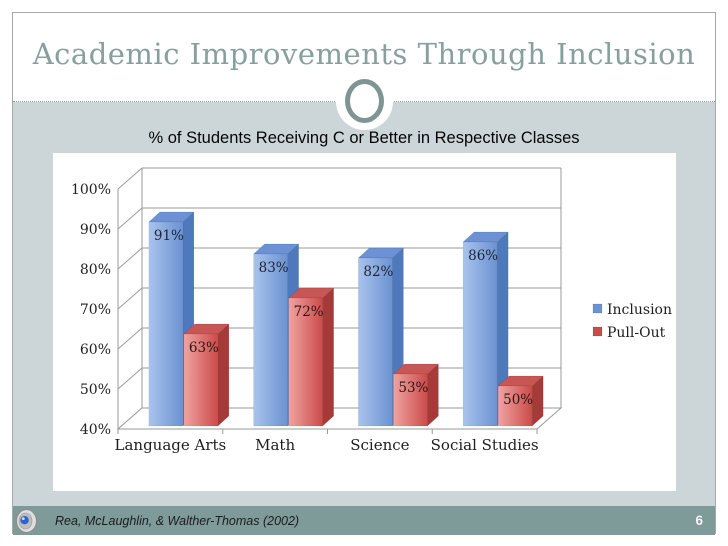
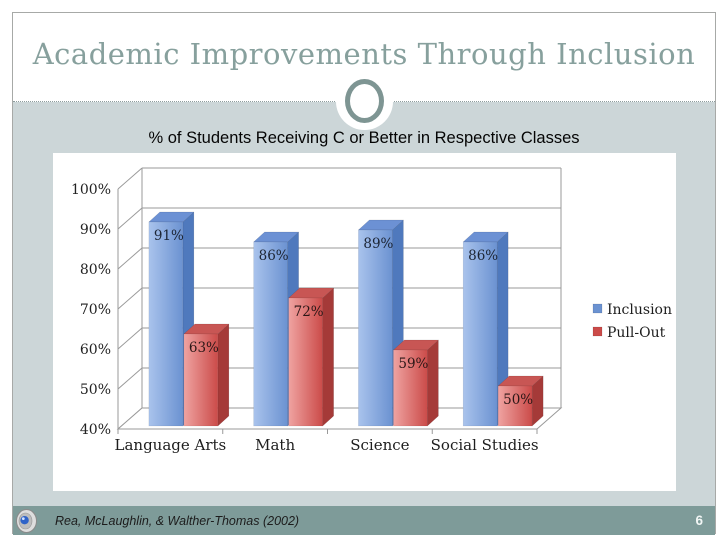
Inclusion/Math: 83% -> 86%
Inclusion/Science: 82% -> 89%
Pull-Out/Science: 53% -> 59%
